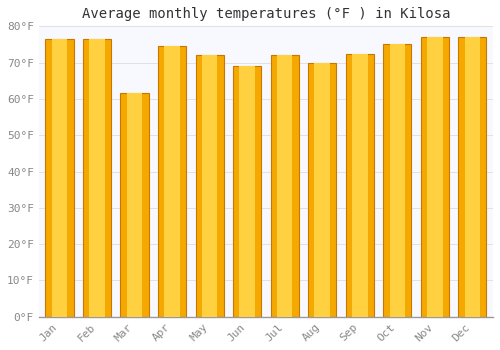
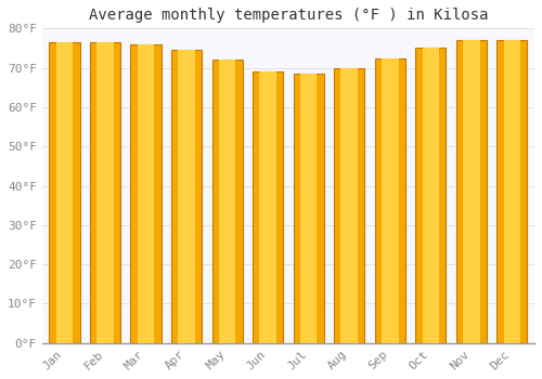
Mar: 61.5°F -> 76.0°F
Jul: 72.0°F -> 68.5°F
